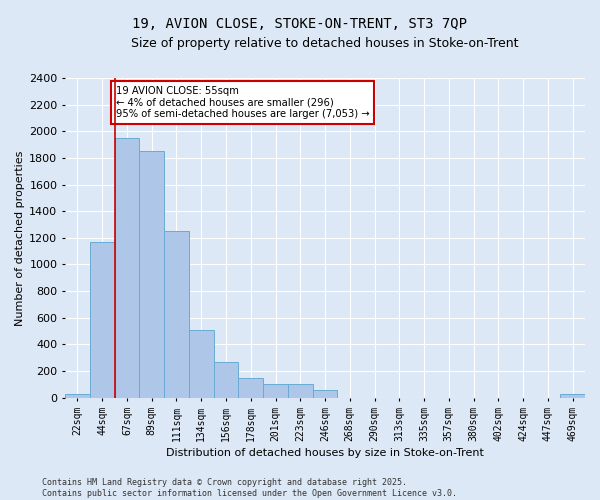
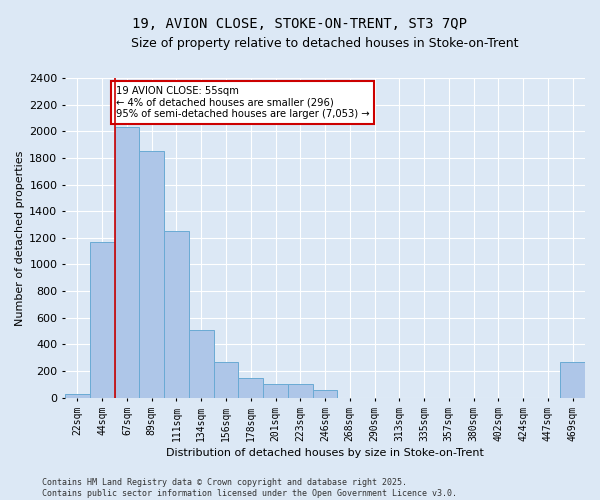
67sqm: 1950 -> 2030
469sqm: 30 -> 270
